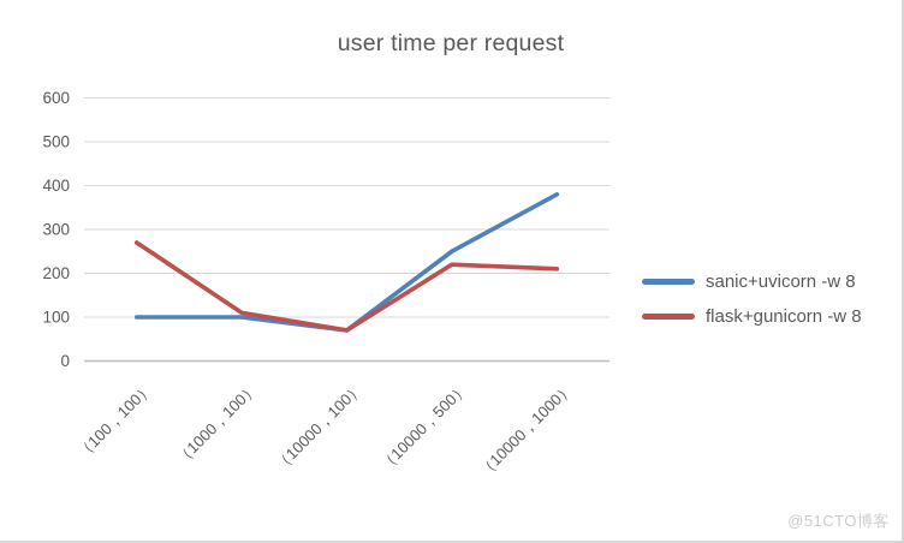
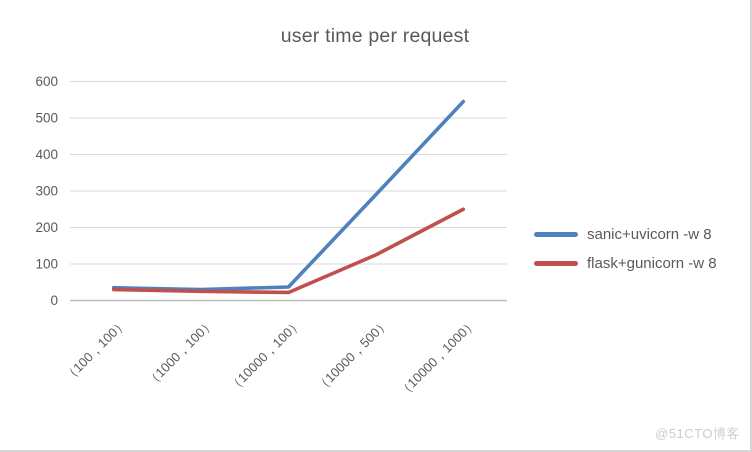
sanic+uvicorn -w 8/（100，100）: 100 -> 40
flask+gunicorn -w 8/（100，100）: 270 -> 30
sanic+uvicorn -w 8/（1000，100）: 100 -> 30
flask+gunicorn -w 8/（1000，100）: 110 -> 20
sanic+uvicorn -w 8/（10000，100）: 70 -> 40
flask+gunicorn -w 8/（10000，100）: 70 -> 20
sanic+uvicorn -w 8/（10000，500）: 250 -> 290
flask+gunicorn -w 8/（10000，500）: 220 -> 120
sanic+uvicorn -w 8/（10000，1000）: 380 -> 540
flask+gunicorn -w 8/（10000，1000）: 210 -> 250
